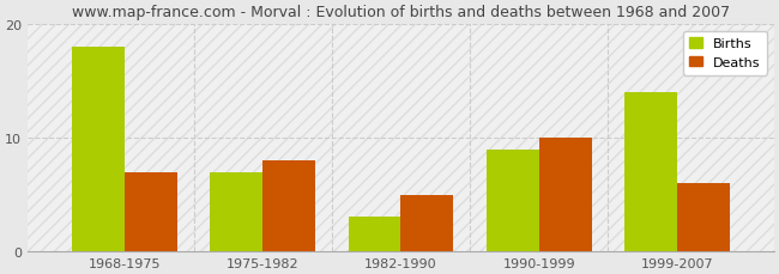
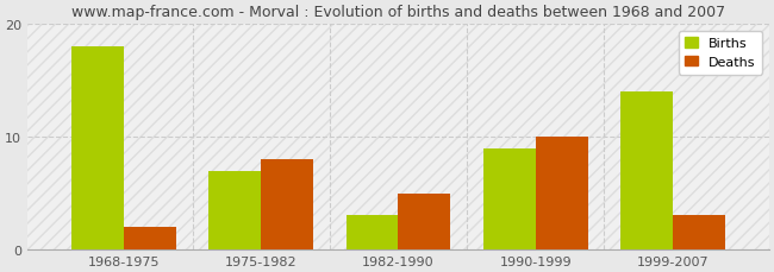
Deaths/1968-1975: 7 -> 2
Deaths/1999-2007: 6 -> 3
